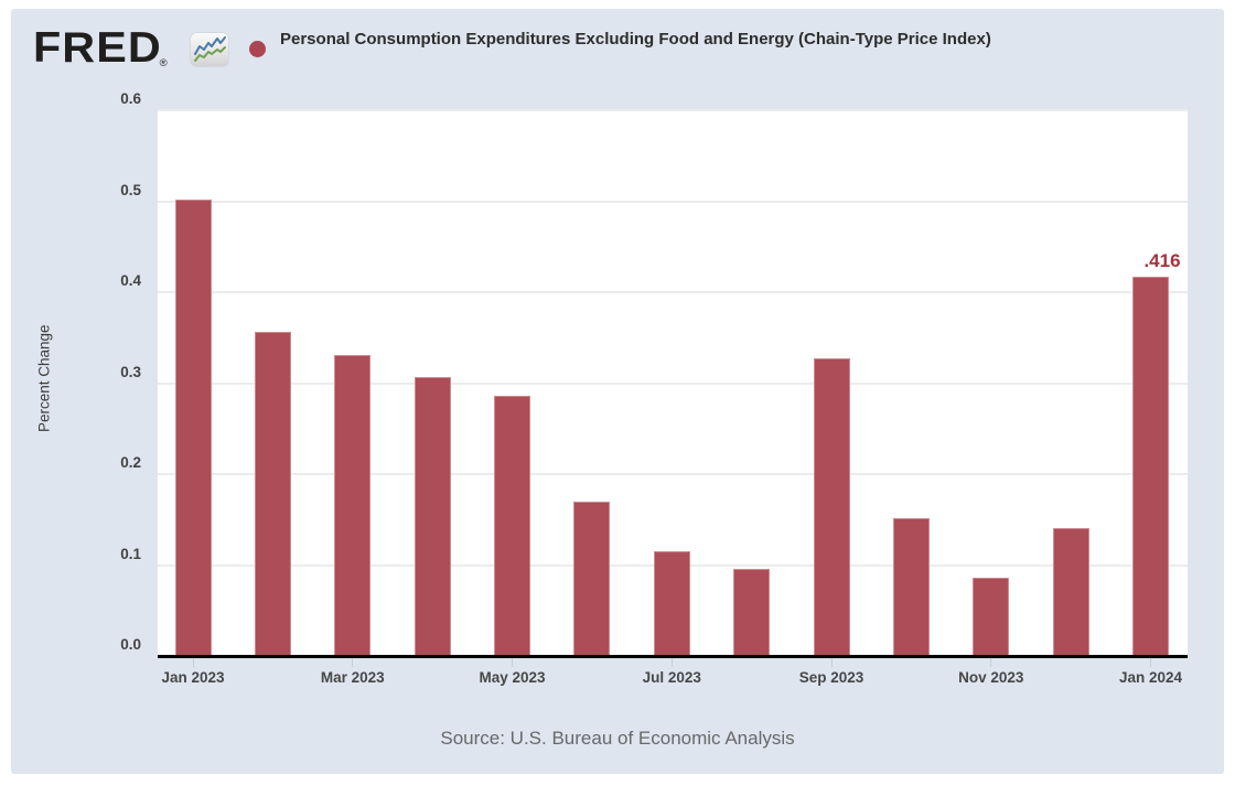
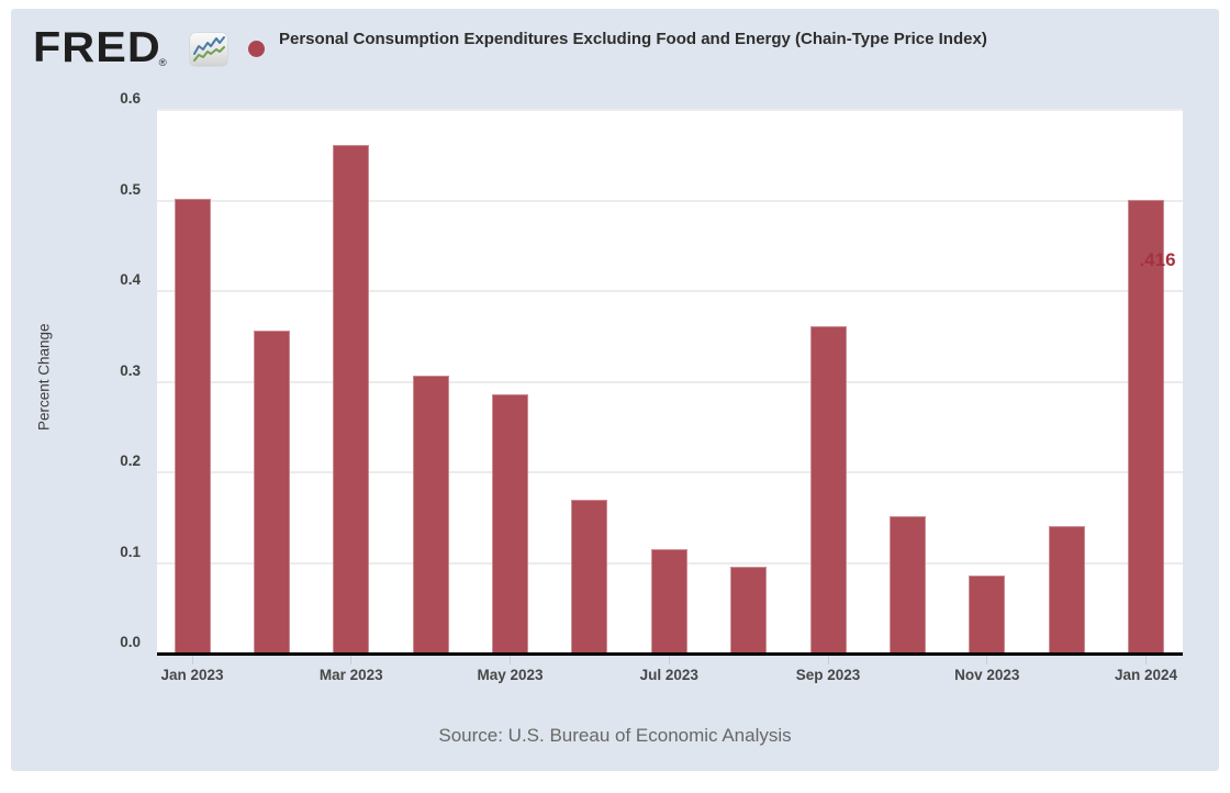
Mar 2023: 0.33 -> 0.56
Sep 2023: 0.33 -> 0.36
Jan 2024: 0.42 -> 0.50
